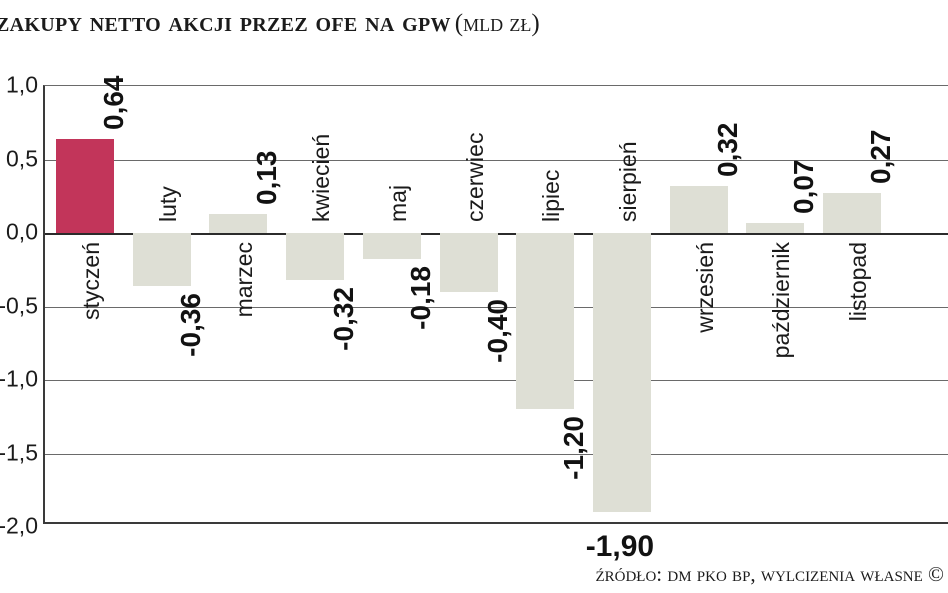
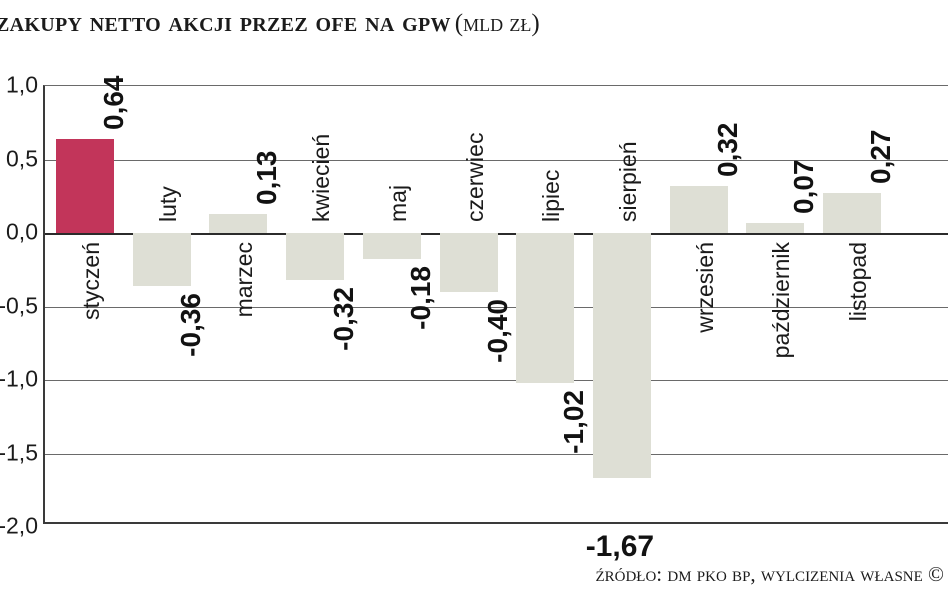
lipiec: -1,20 -> -1,02
sierpień: -1,90 -> -1,67
